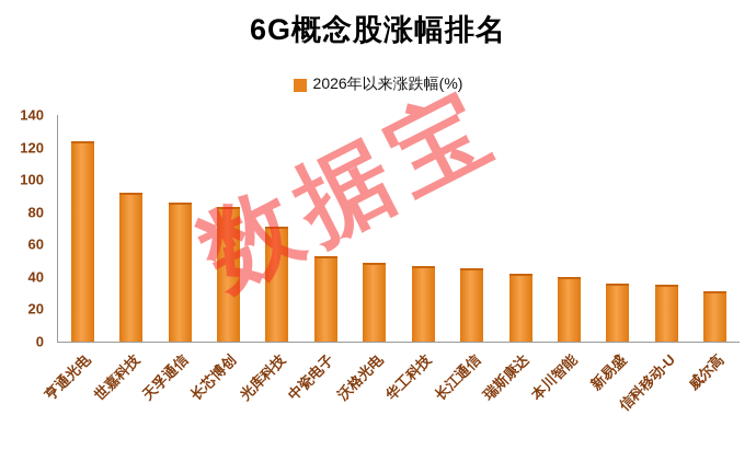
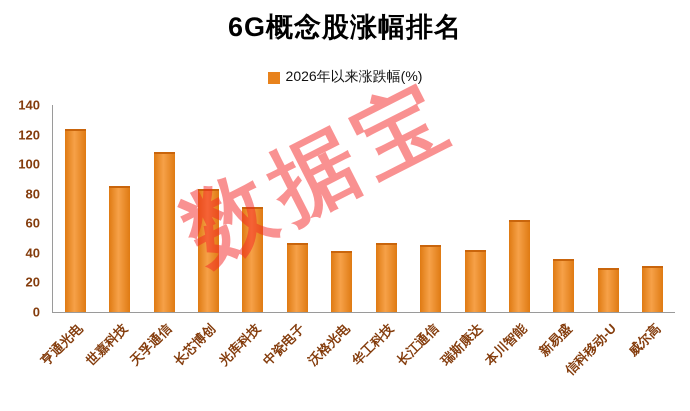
世嘉科技: 92 -> 85
天孚通信: 86 -> 108
中瓷电子: 53 -> 47
沃格光电: 49 -> 41
本川智能: 40 -> 62
信科移动-U: 35 -> 30
